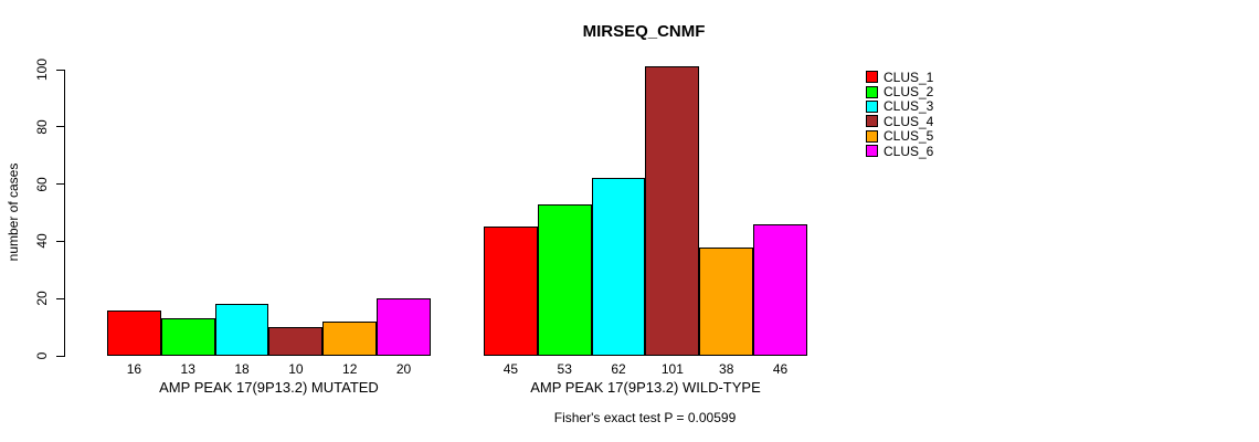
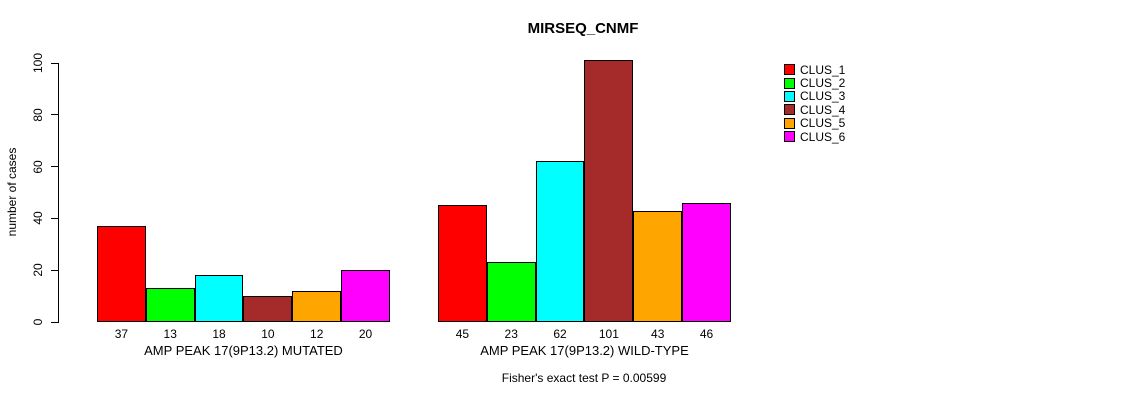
CLUS_1/AMP PEAK 17(9P13.2) MUTATED: 16 -> 37
CLUS_2/AMP PEAK 17(9P13.2) WILD-TYPE: 53 -> 23
CLUS_5/AMP PEAK 17(9P13.2) WILD-TYPE: 38 -> 43
